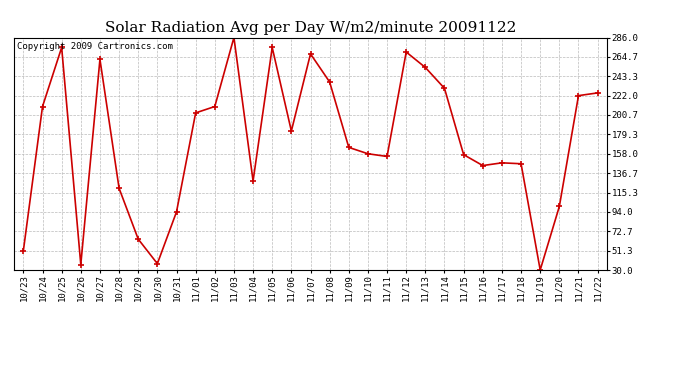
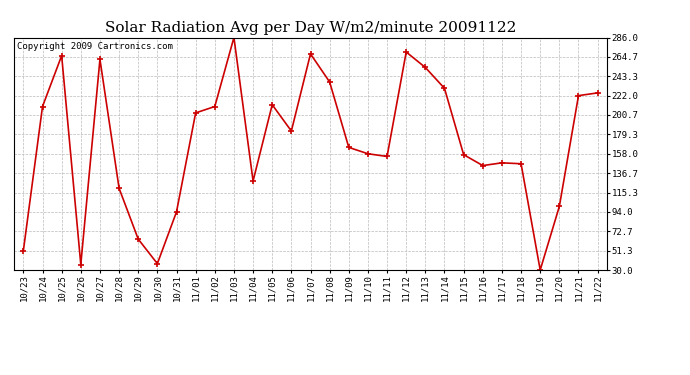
10/25: 275 -> 266
11/05: 275 -> 212
